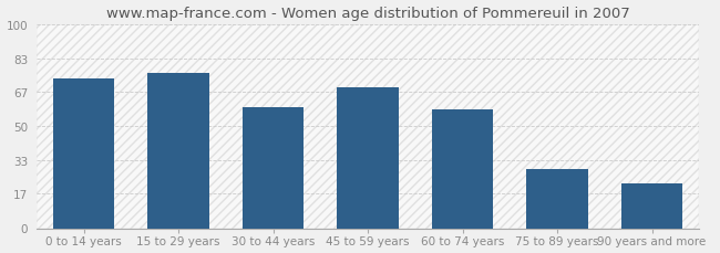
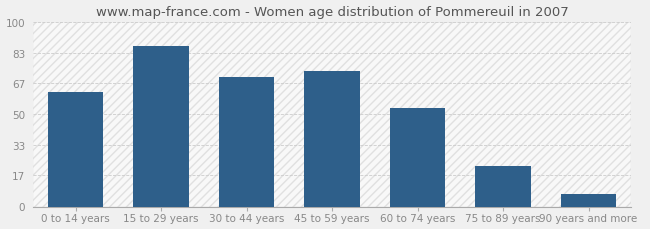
0 to 14 years: 73 -> 62
15 to 29 years: 76 -> 87
30 to 44 years: 59 -> 70
45 to 59 years: 69 -> 73
60 to 74 years: 58 -> 53
75 to 89 years: 29 -> 22
90 years and more: 22 -> 7
